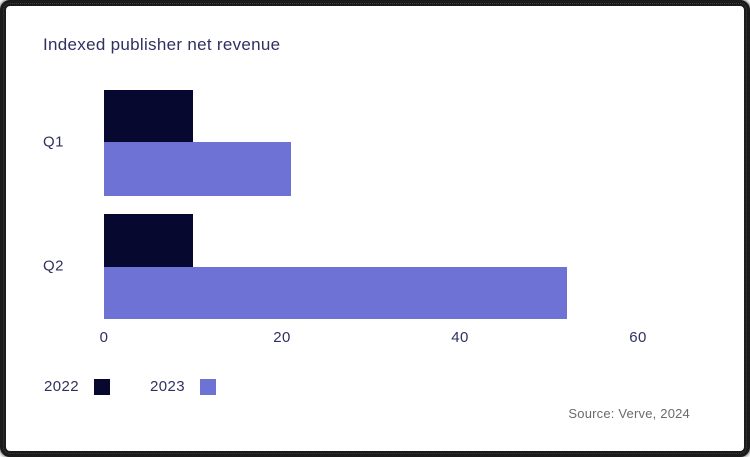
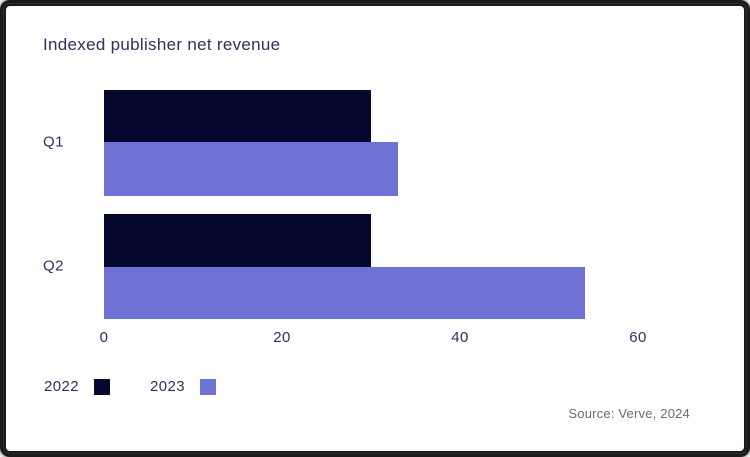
2022/Q1: 10 -> 30
2023/Q1: 21 -> 33
2022/Q2: 10 -> 30
2023/Q2: 52 -> 54
